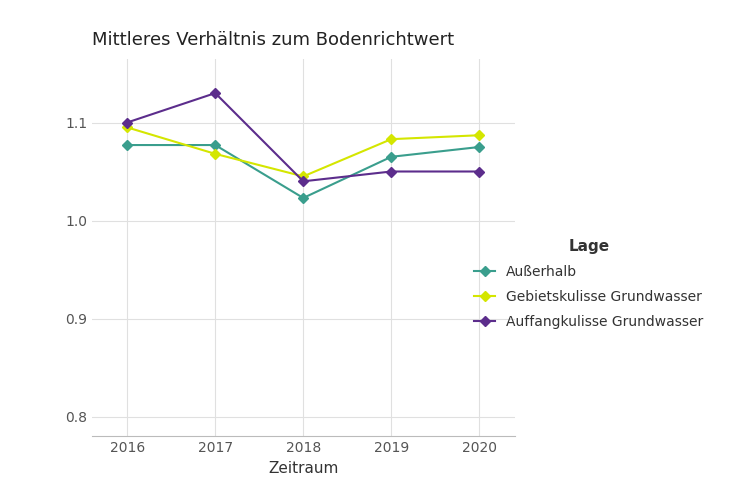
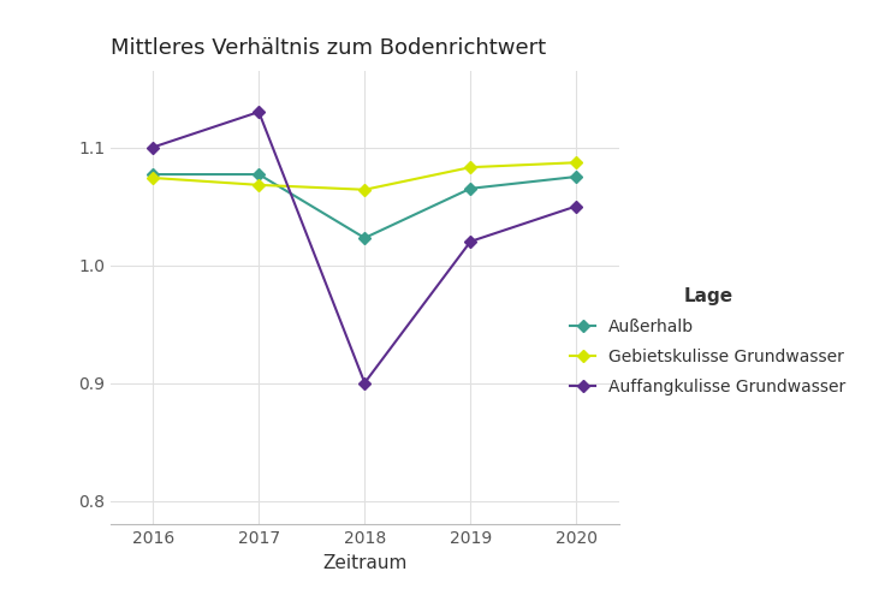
Gebietskulisse Grundwasser/2016: 1.095 -> 1.074
Gebietskulisse Grundwasser/2018: 1.045 -> 1.064
Auffangkulisse Grundwasser/2018: 1.04 -> 0.90
Auffangkulisse Grundwasser/2019: 1.05 -> 1.02
